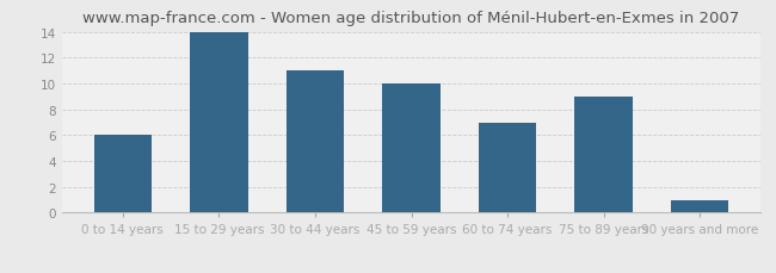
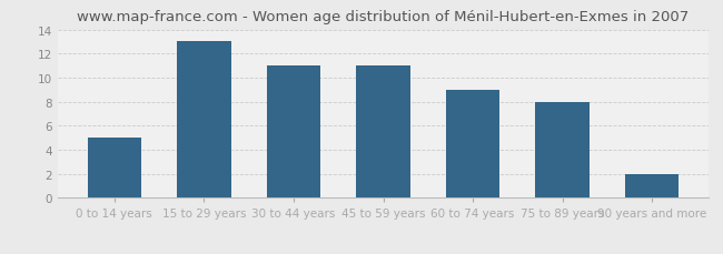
0 to 14 years: 6 -> 5
15 to 29 years: 14 -> 13
45 to 59 years: 10 -> 11
60 to 74 years: 7 -> 9
75 to 89 years: 9 -> 8
90 years and more: 1 -> 2
